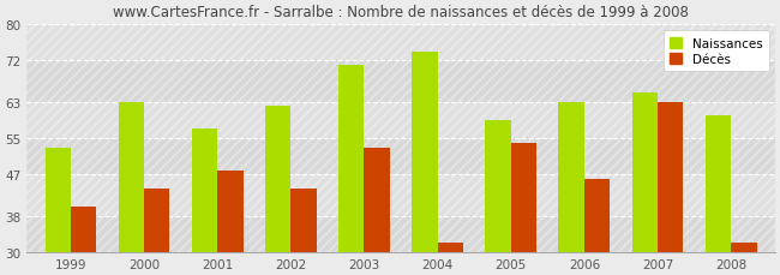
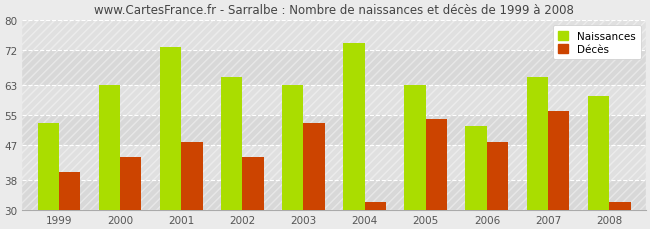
Naissances/2001: 57 -> 73
Naissances/2002: 62 -> 65
Naissances/2003: 71 -> 63
Naissances/2005: 59 -> 63
Naissances/2006: 63 -> 52
Décès/2006: 46 -> 48
Décès/2007: 63 -> 56
